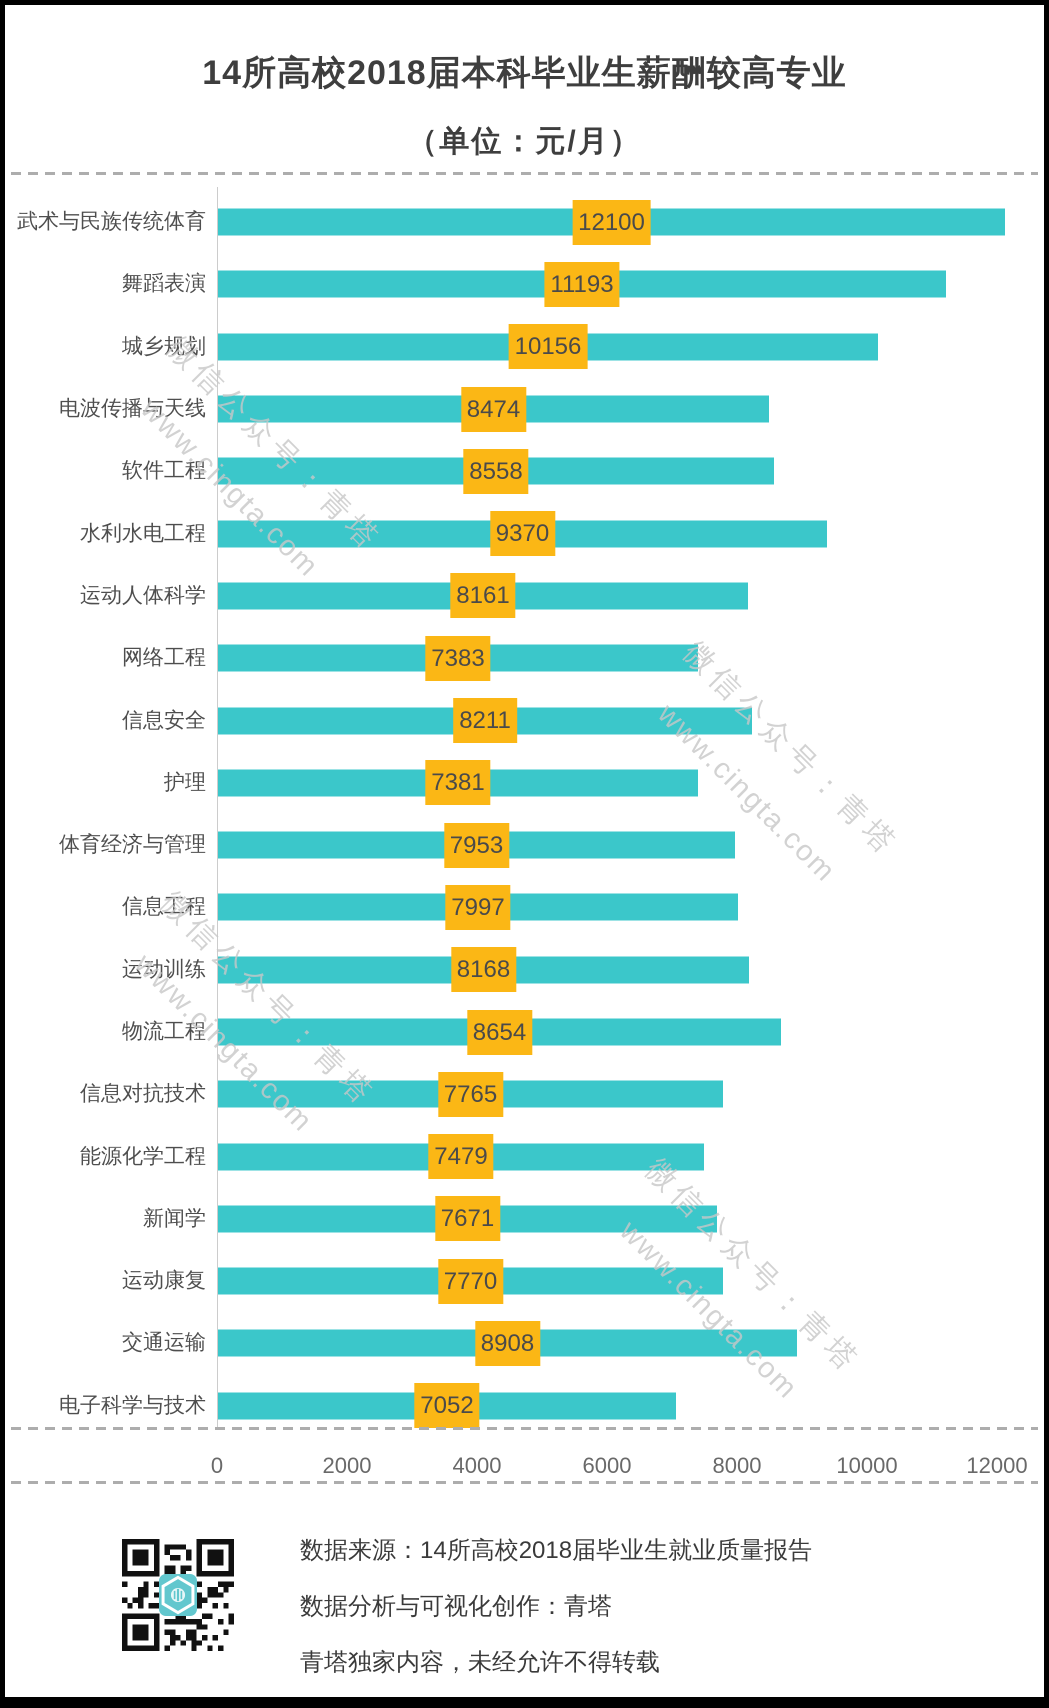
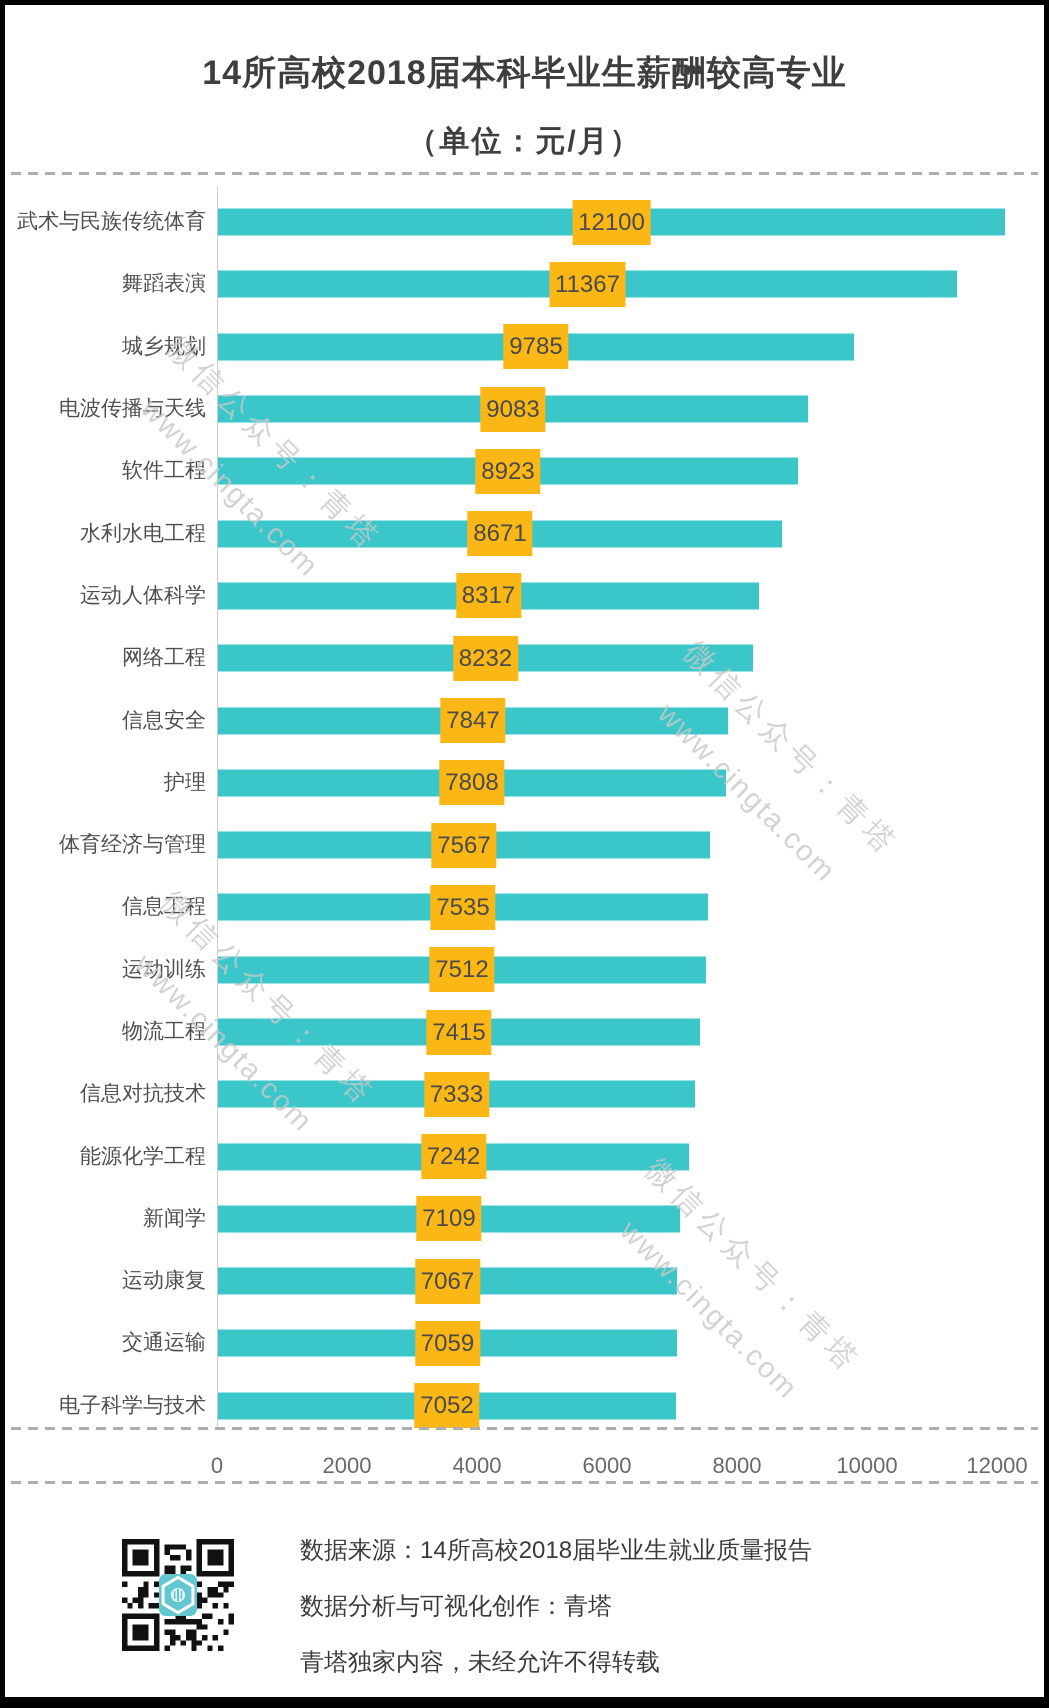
舞蹈表演: 11193 -> 11367
城乡规划: 10156 -> 9785
电波传播与天线: 8474 -> 9083
软件工程: 8558 -> 8923
水利水电工程: 9370 -> 8671
运动人体科学: 8161 -> 8317
网络工程: 7383 -> 8232
信息安全: 8211 -> 7847
护理: 7381 -> 7808
体育经济与管理: 7953 -> 7567
信息工程: 7997 -> 7535
运动训练: 8168 -> 7512
物流工程: 8654 -> 7415
信息对抗技术: 7765 -> 7333
能源化学工程: 7479 -> 7242
新闻学: 7671 -> 7109
运动康复: 7770 -> 7067
交通运输: 8908 -> 7059
